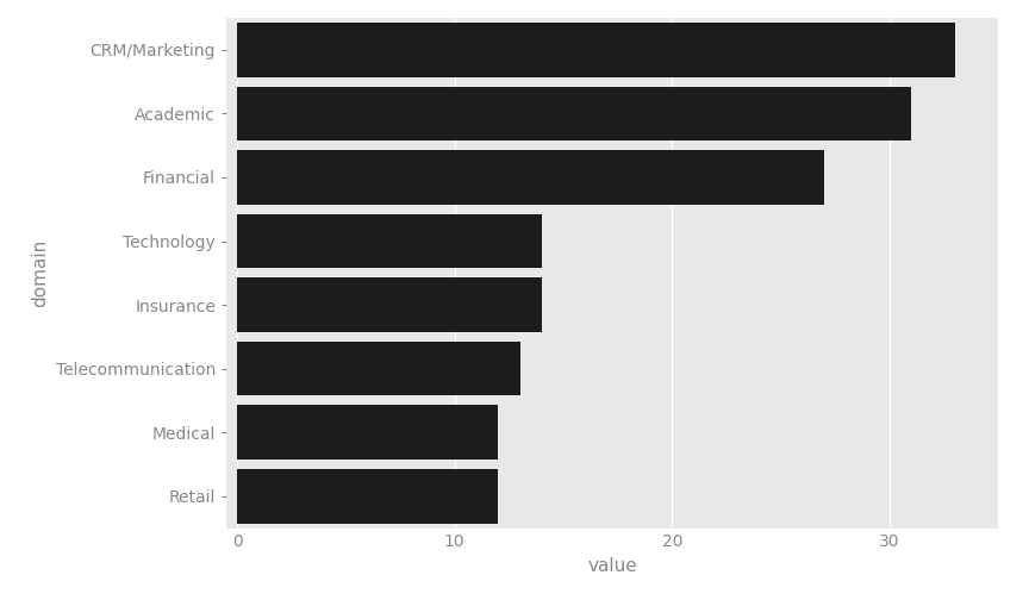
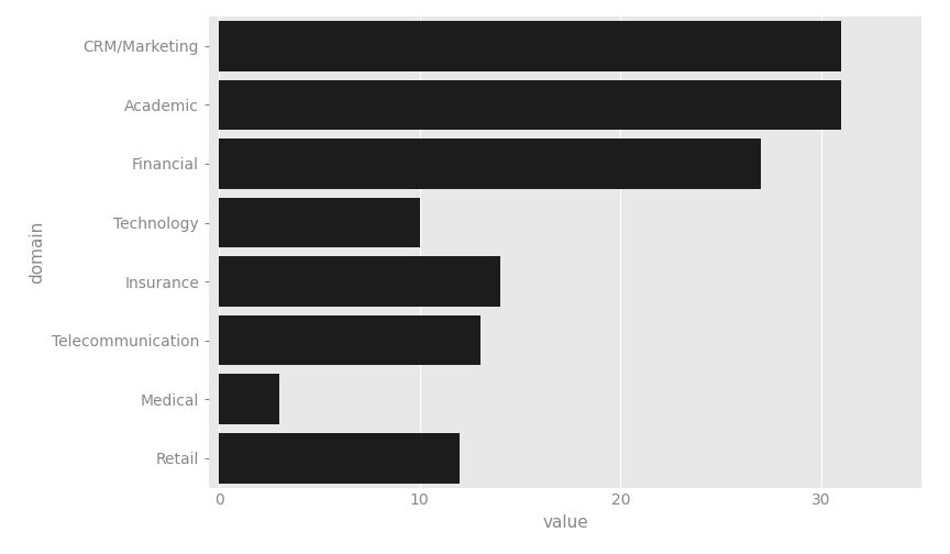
CRM/Marketing: 33 -> 31
Technology: 14 -> 10
Medical: 12 -> 3
